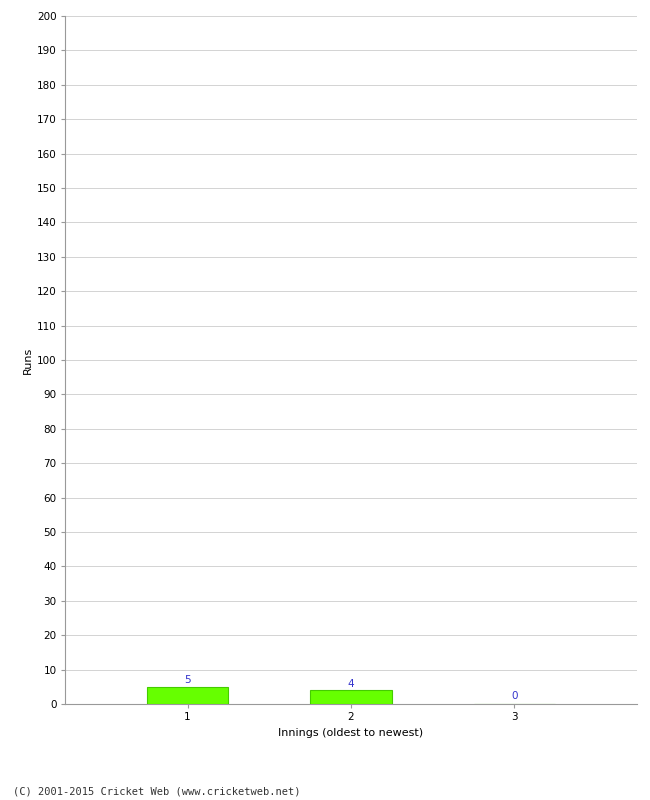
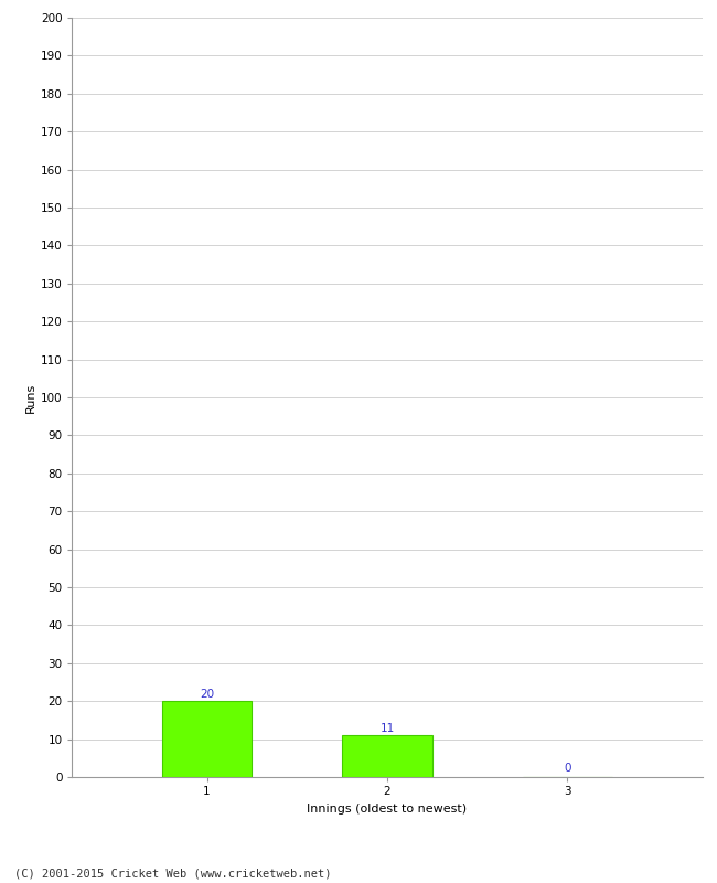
1: 5 -> 20
2: 4 -> 11
